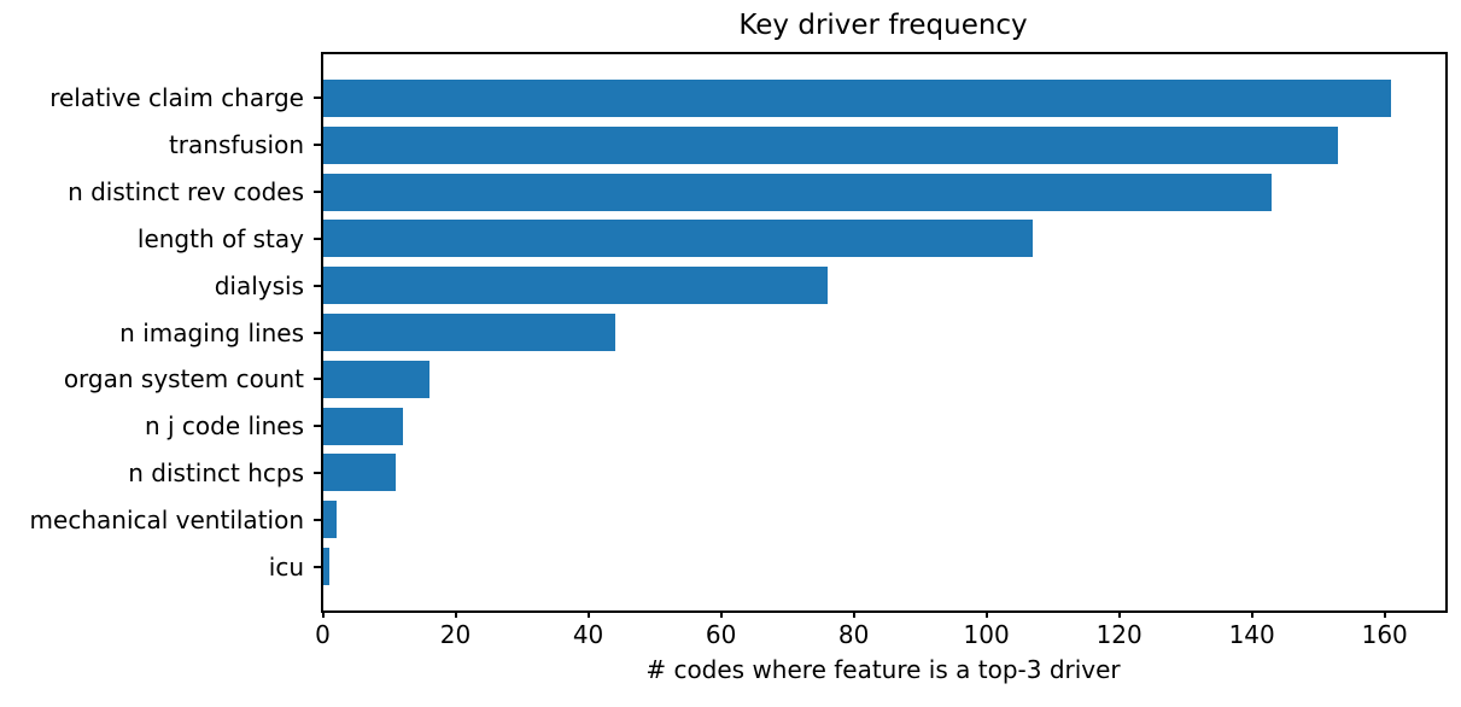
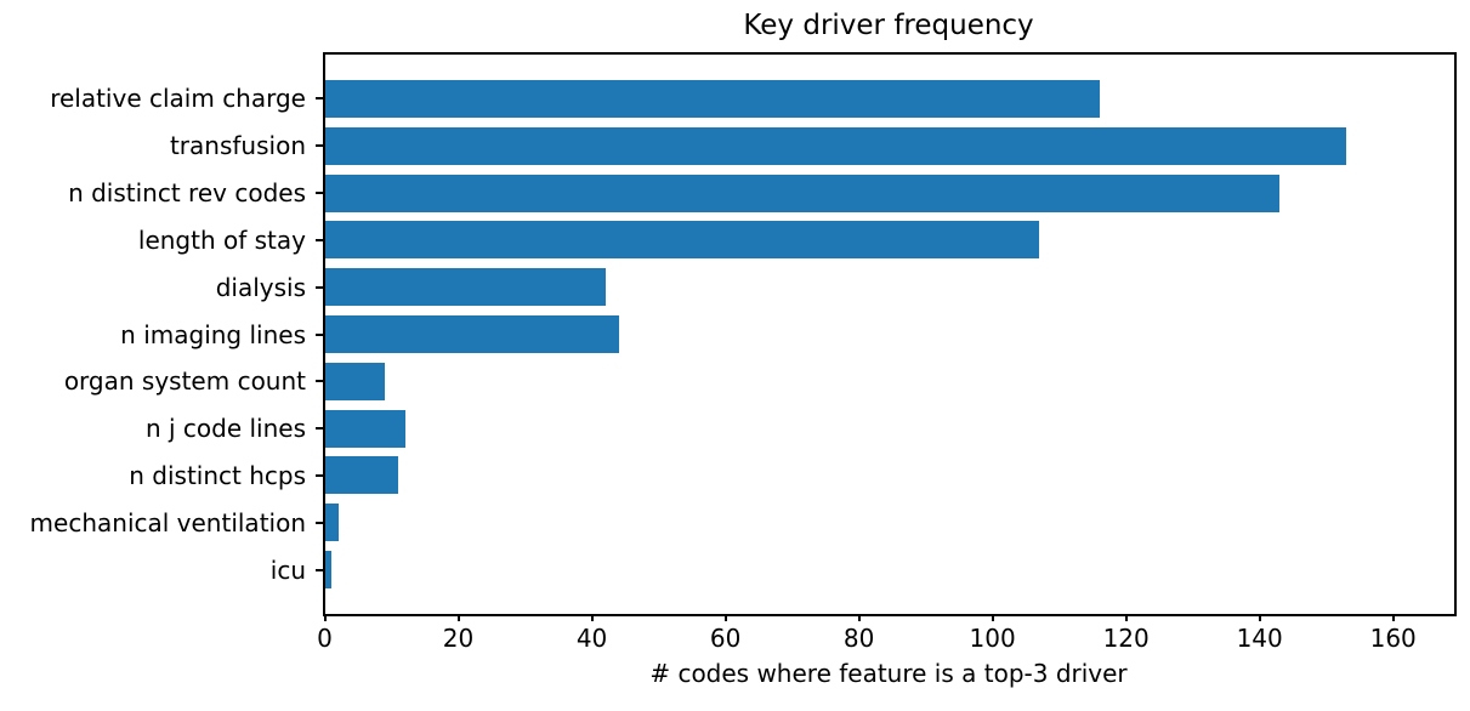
relative claim charge: 161 -> 116
dialysis: 76 -> 42
organ system count: 16 -> 9
